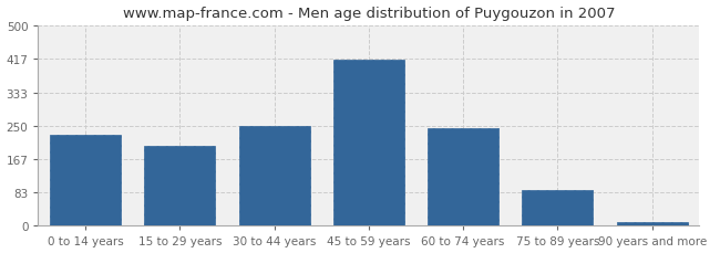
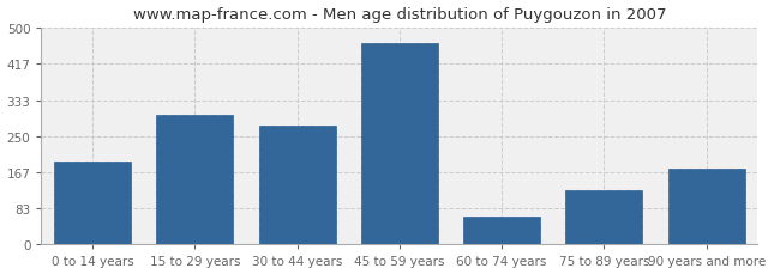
0 to 14 years: 228 -> 190
15 to 29 years: 200 -> 300
30 to 44 years: 250 -> 275
45 to 59 years: 415 -> 465
60 to 74 years: 243 -> 65
75 to 89 years: 90 -> 125
90 years and more: 10 -> 175
